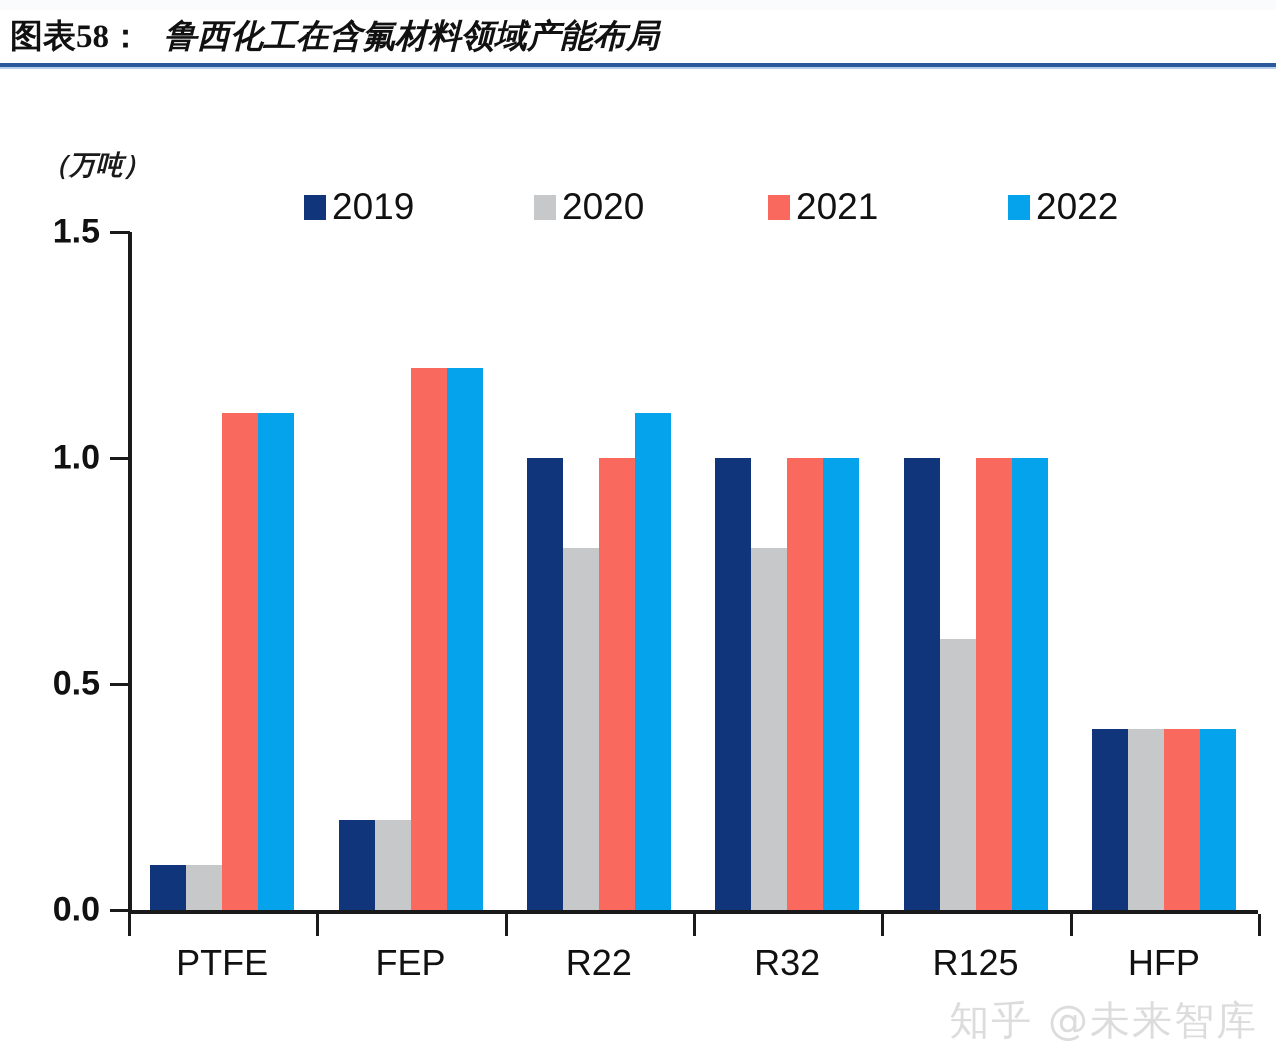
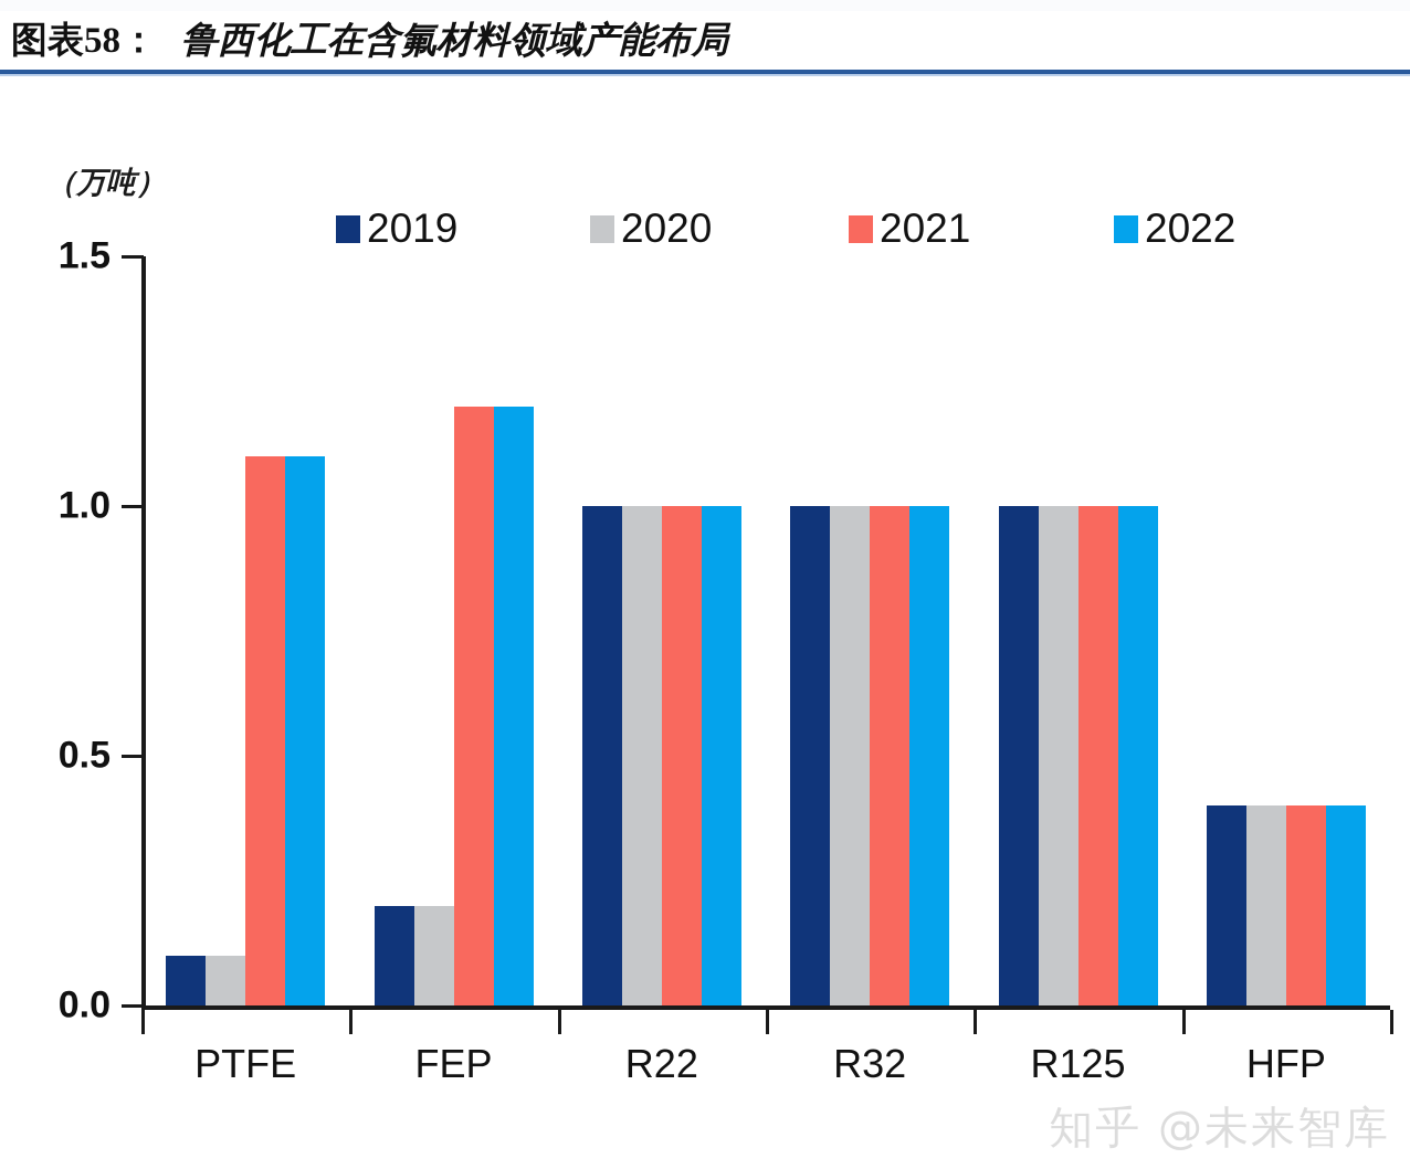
2020/R22: 0.8 -> 1.0
2022/R22: 1.1 -> 1.0
2020/R32: 0.8 -> 1.0
2020/R125: 0.6 -> 1.0
